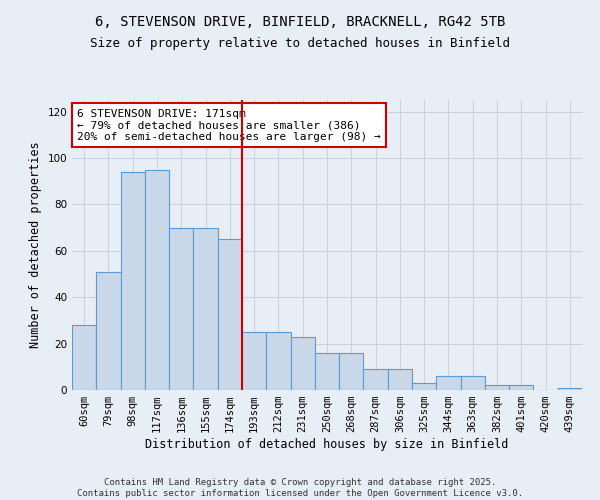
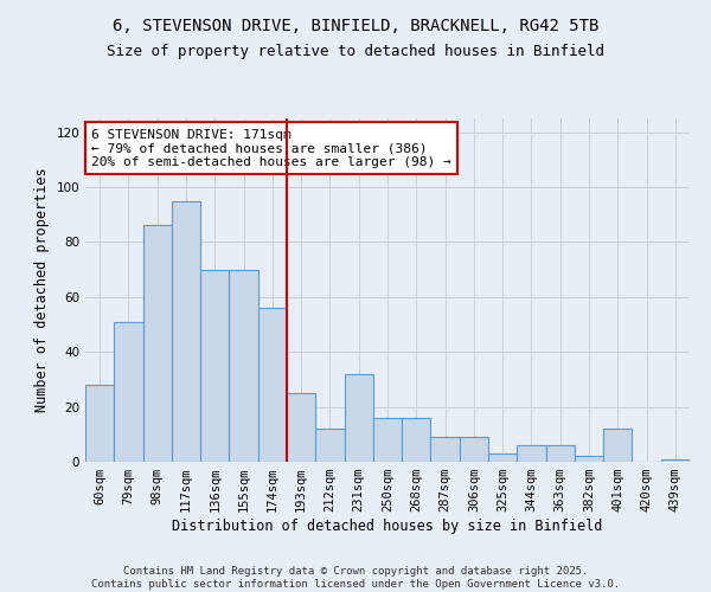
98sqm: 94 -> 86
174sqm: 65 -> 56
212sqm: 25 -> 12
231sqm: 23 -> 32
401sqm: 2 -> 12
